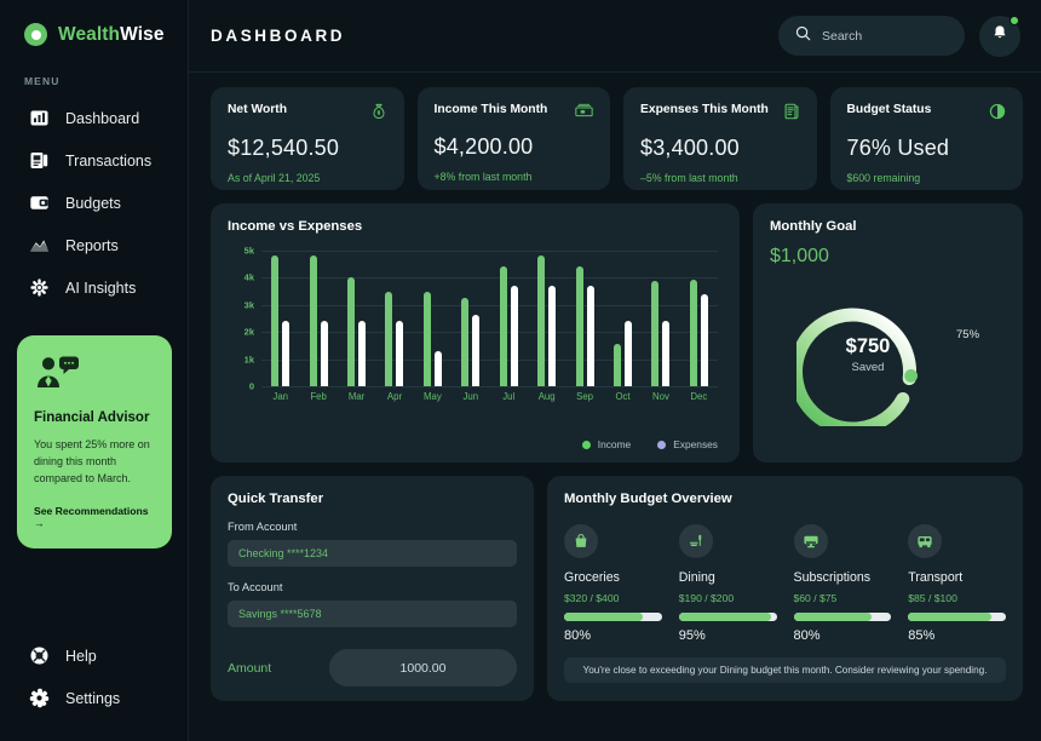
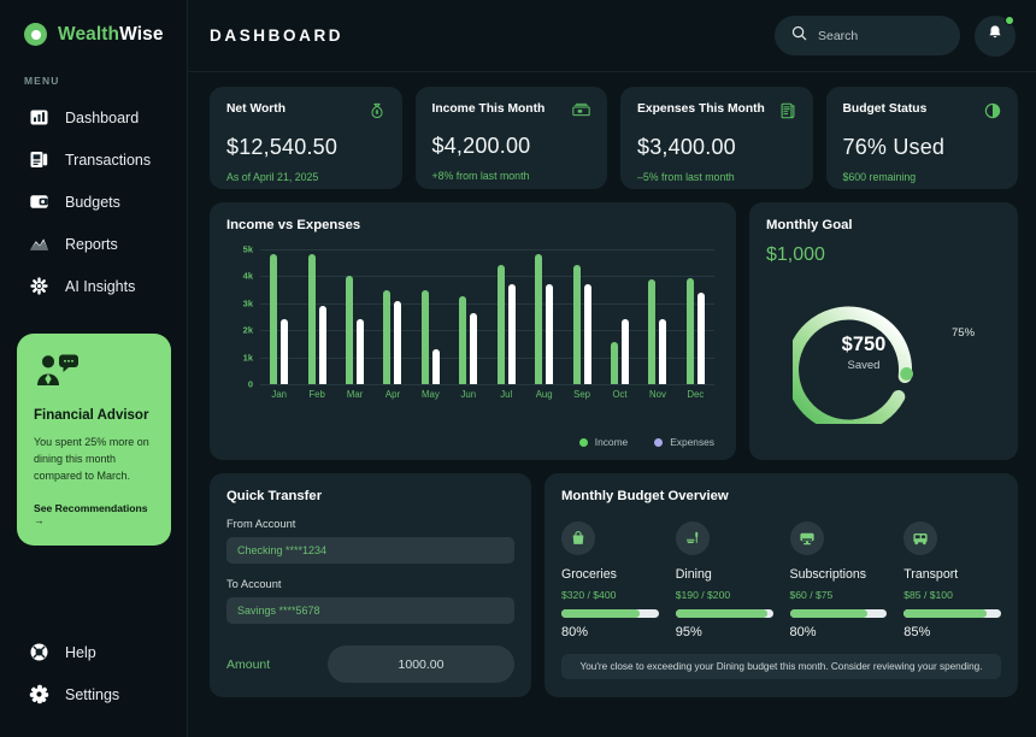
Expenses/Feb: 2.4k -> 2.9k
Expenses/Apr: 2.4k -> 3.1k
